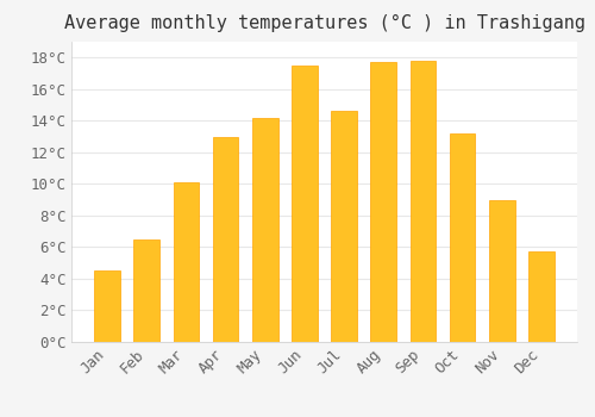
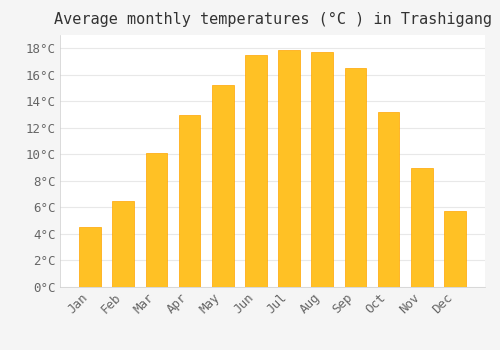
May: 14.2°C -> 15.2°C
Jul: 14.6°C -> 17.9°C
Sep: 17.8°C -> 16.5°C
